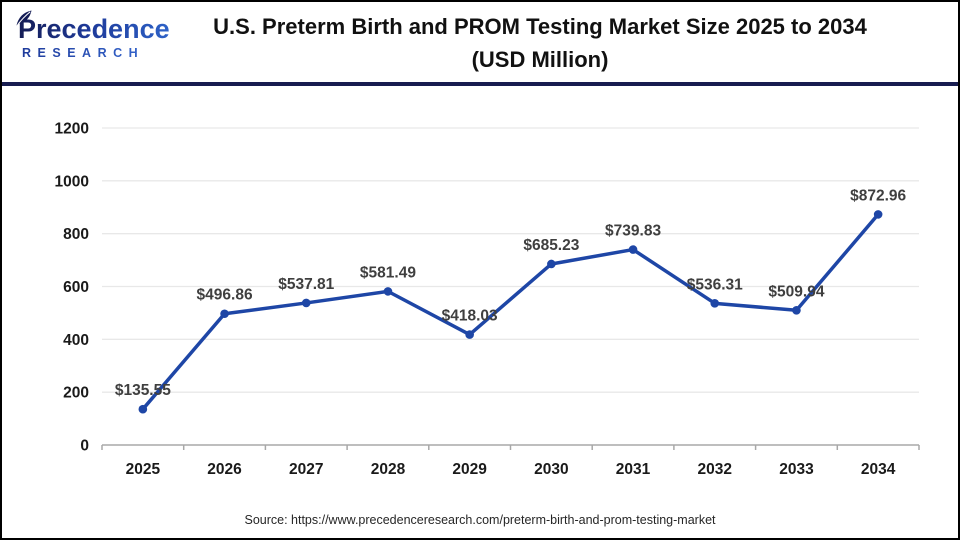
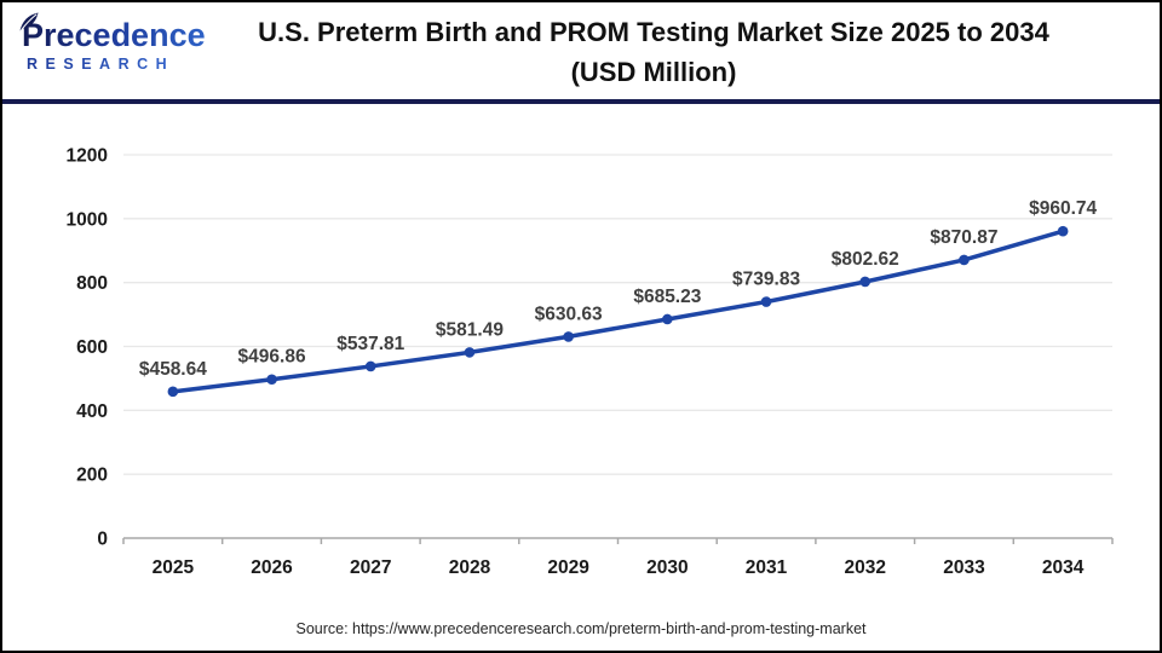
2025: $135.55 -> $458.64
2029: $418.03 -> $630.63
2032: $536.31 -> $802.62
2033: $509.94 -> $870.87
2034: $872.96 -> $960.74
